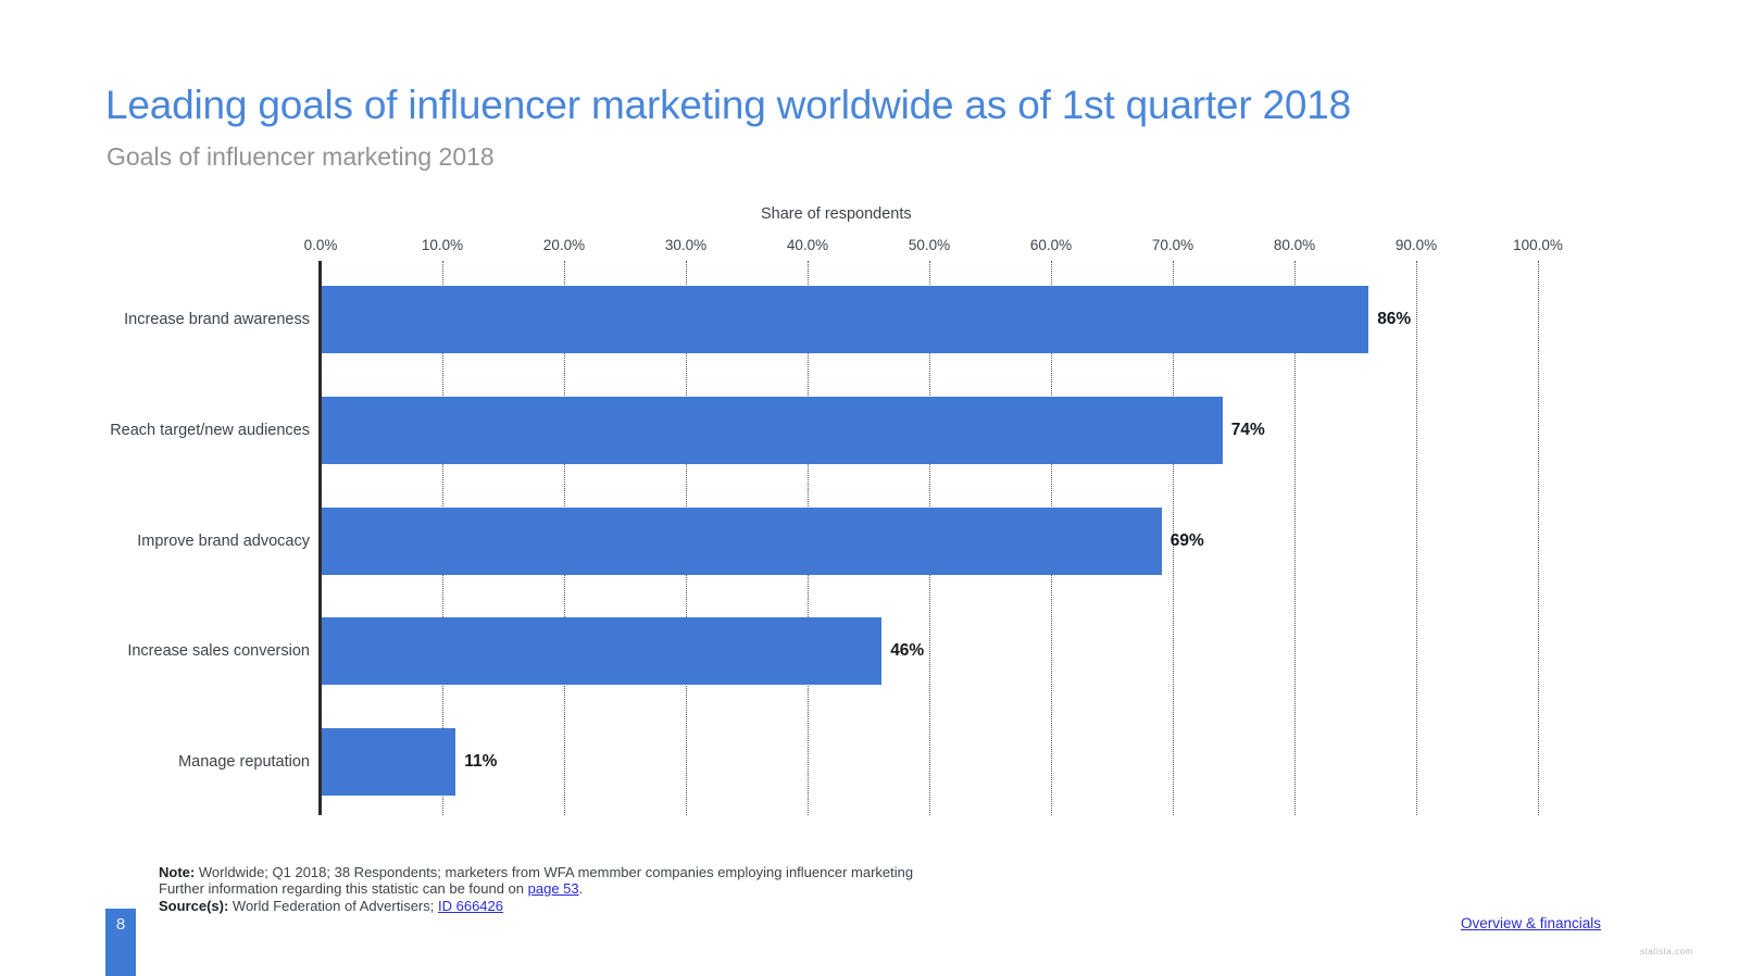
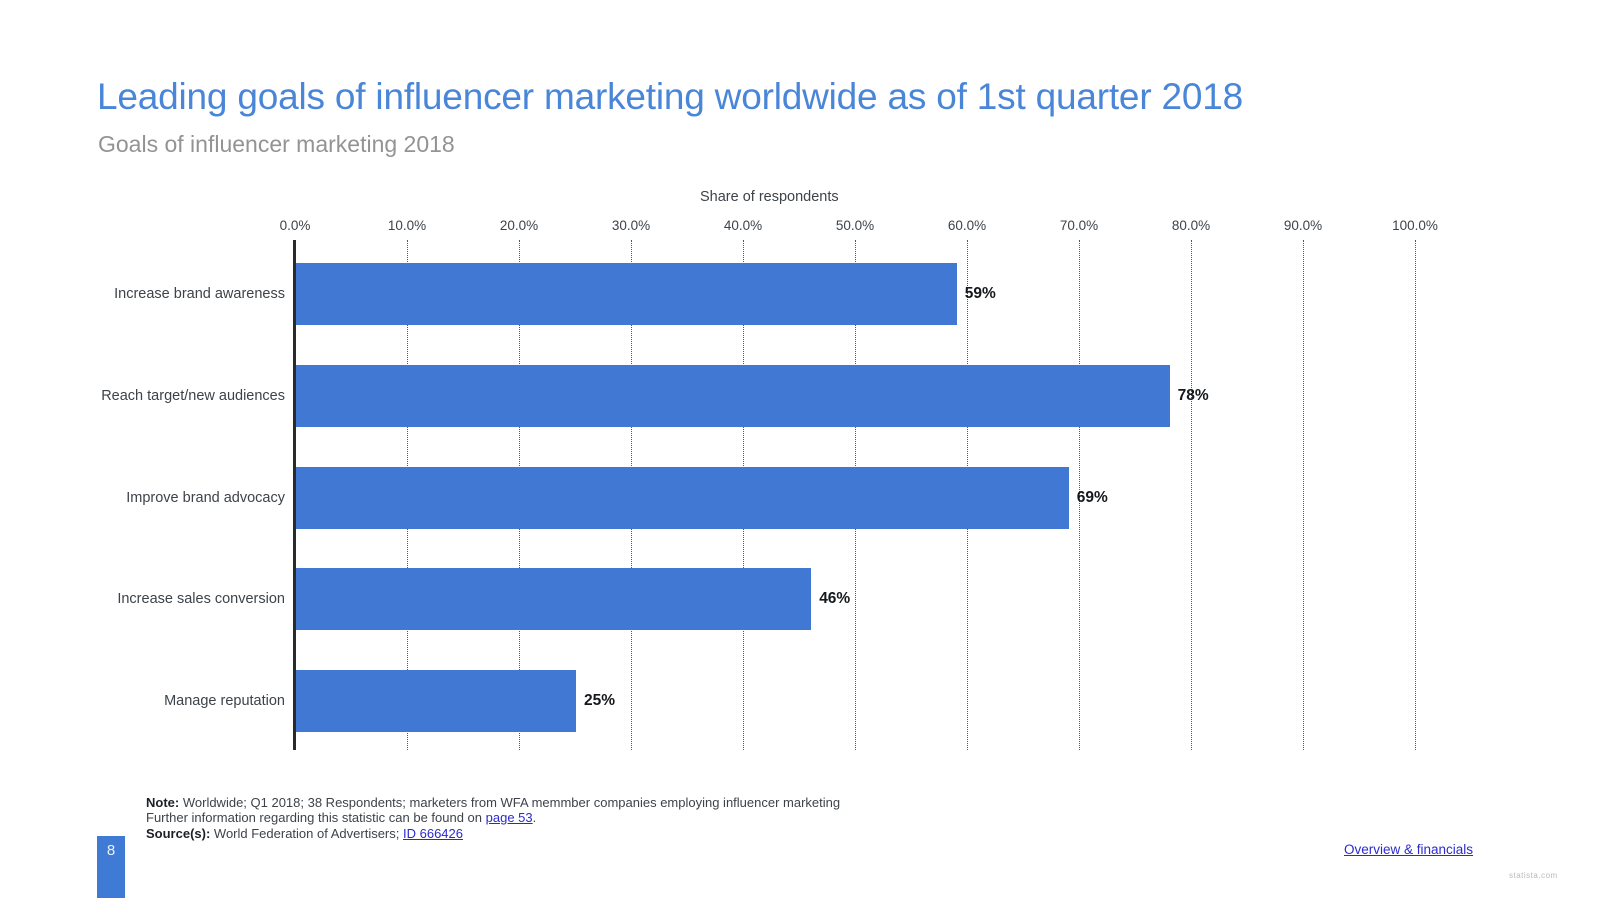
Increase brand awareness: 86% -> 59%
Reach target/new audiences: 74% -> 78%
Manage reputation: 11% -> 25%
